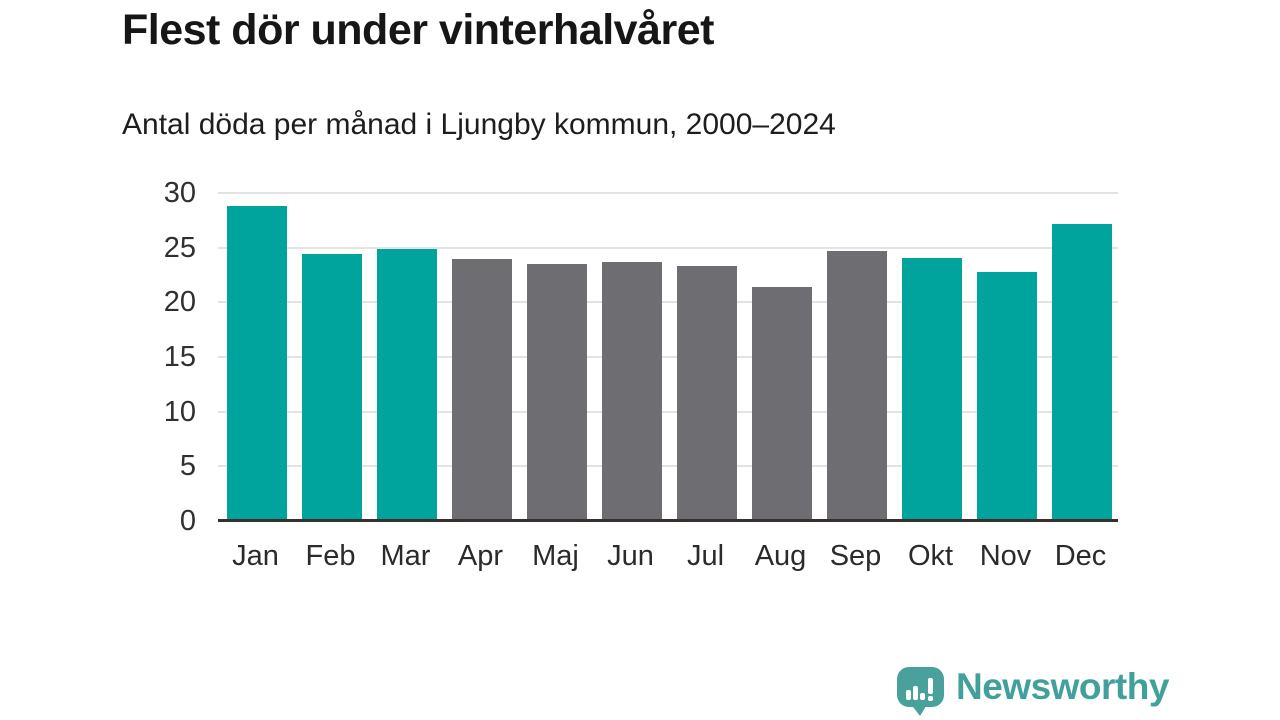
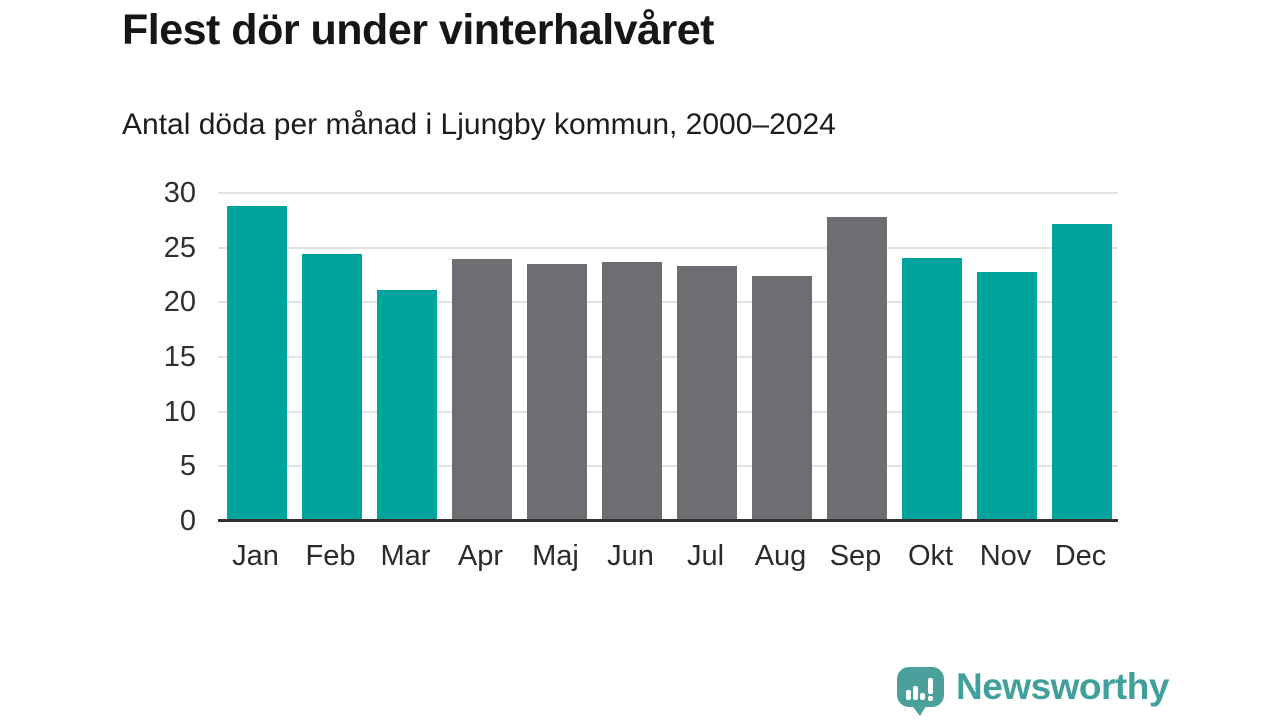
Mar: 24.9 -> 21.1
Aug: 21.4 -> 22.4
Sep: 24.7 -> 27.8
